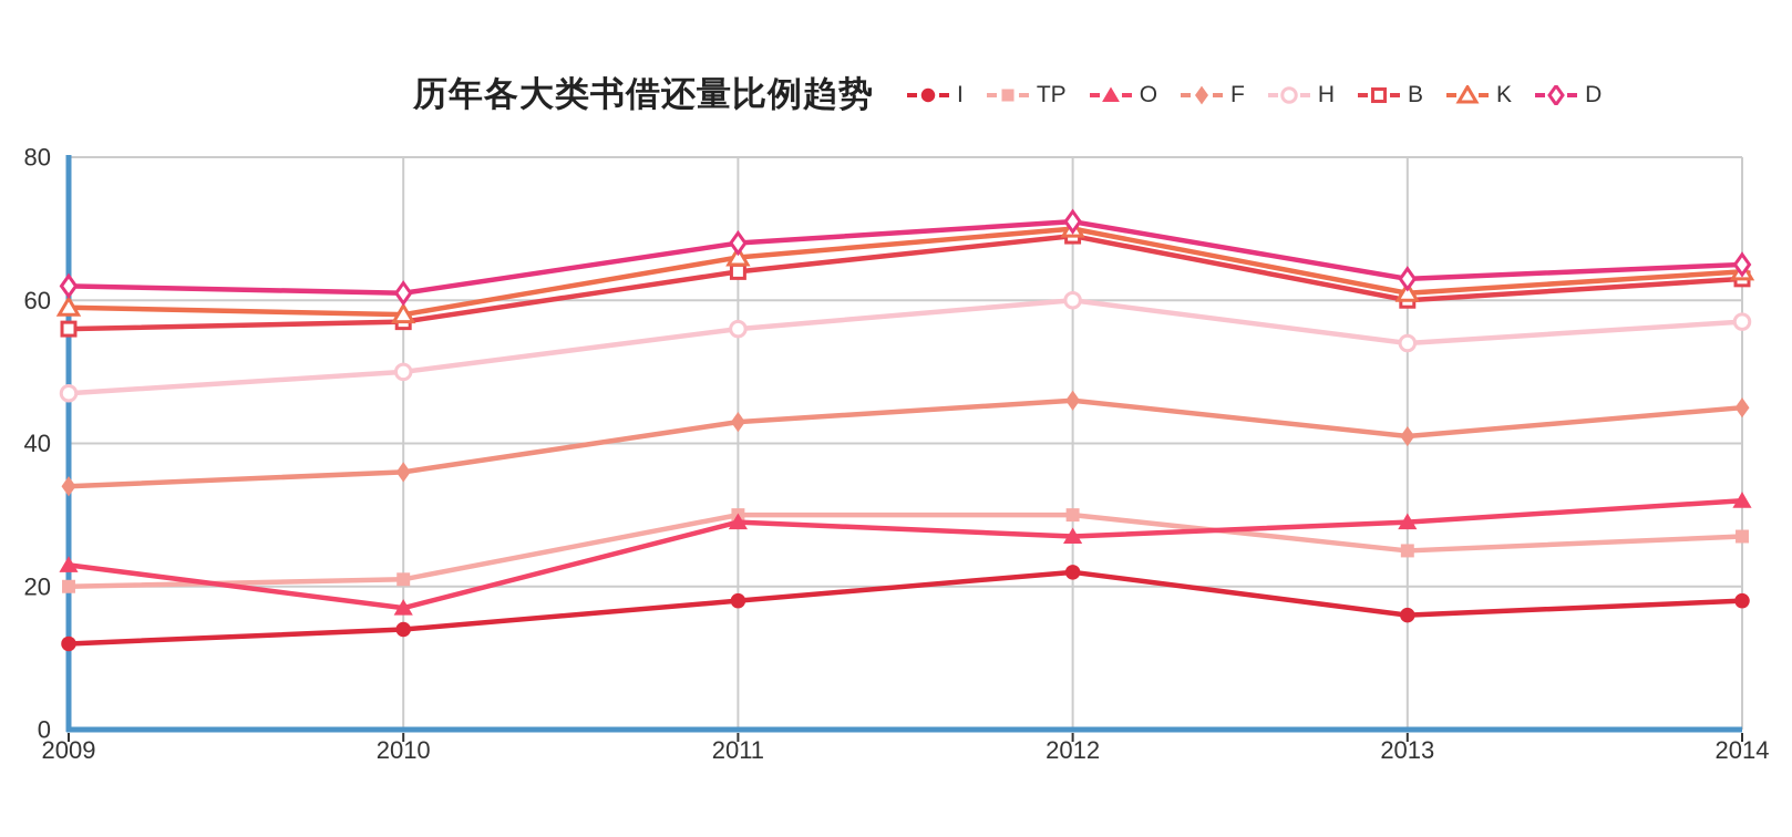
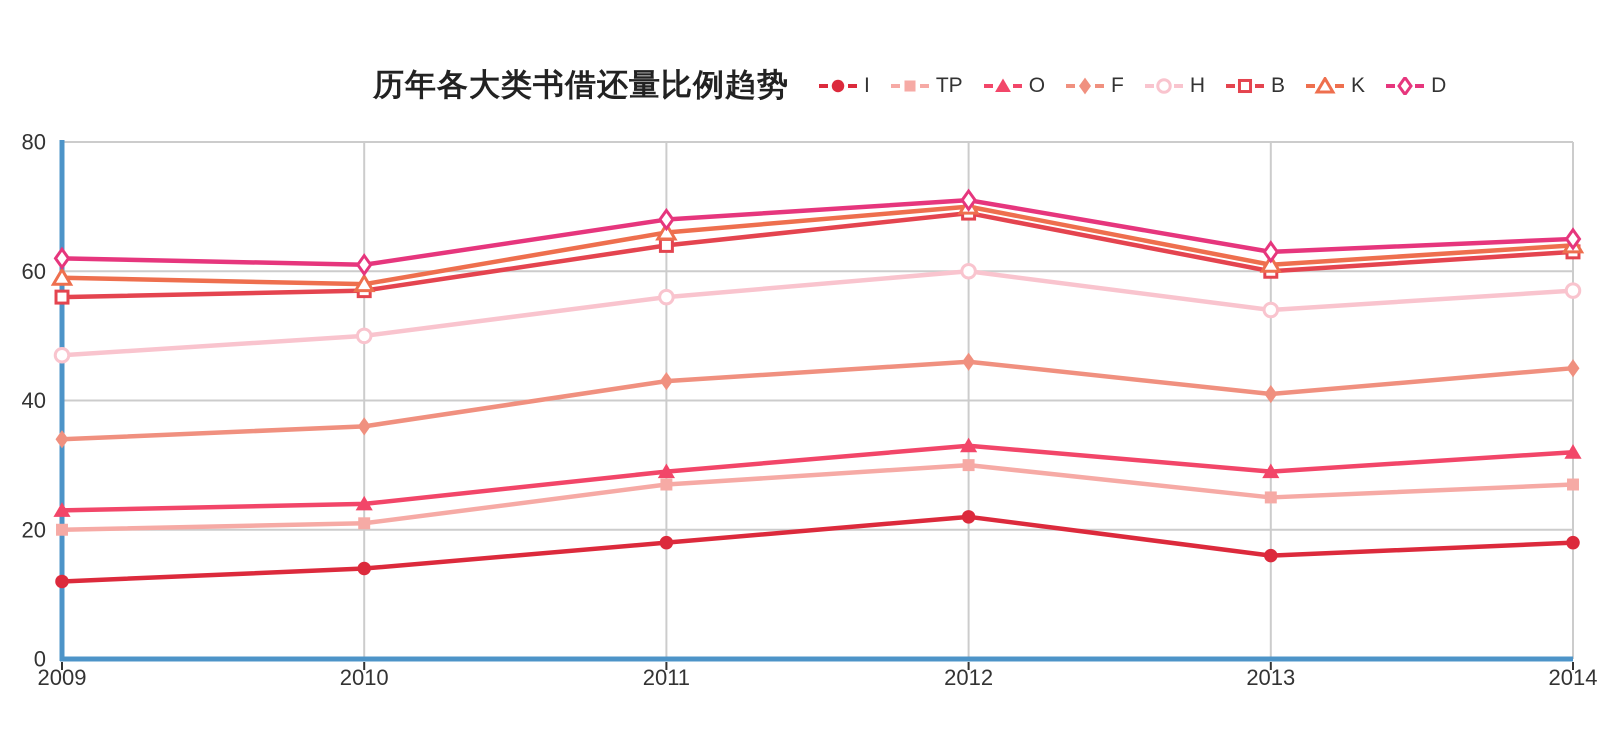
O/2010: 17 -> 24
TP/2011: 30 -> 27
O/2012: 27 -> 33
